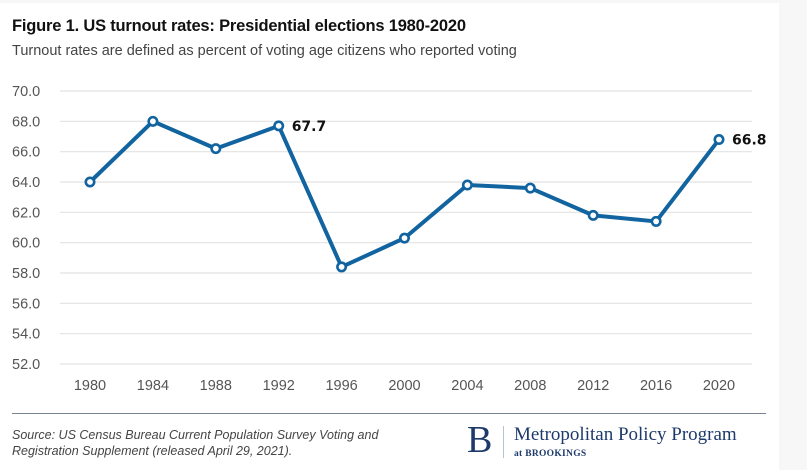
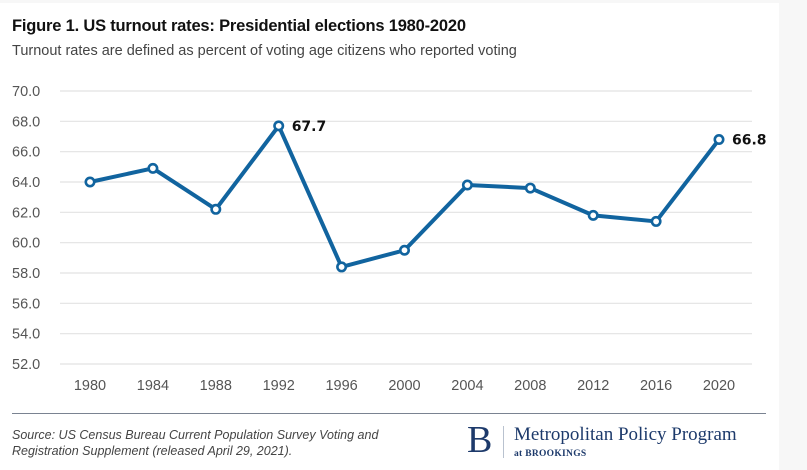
1984: 68.0 -> 64.9
1988: 66.2 -> 62.2
2000: 60.3 -> 59.5
